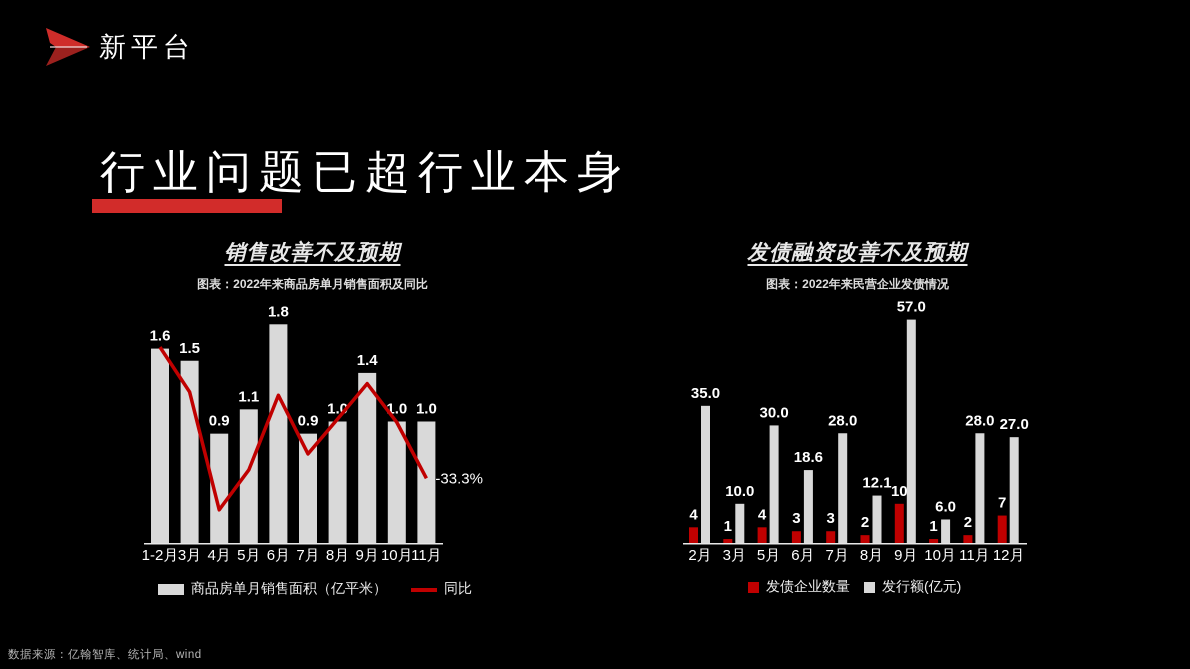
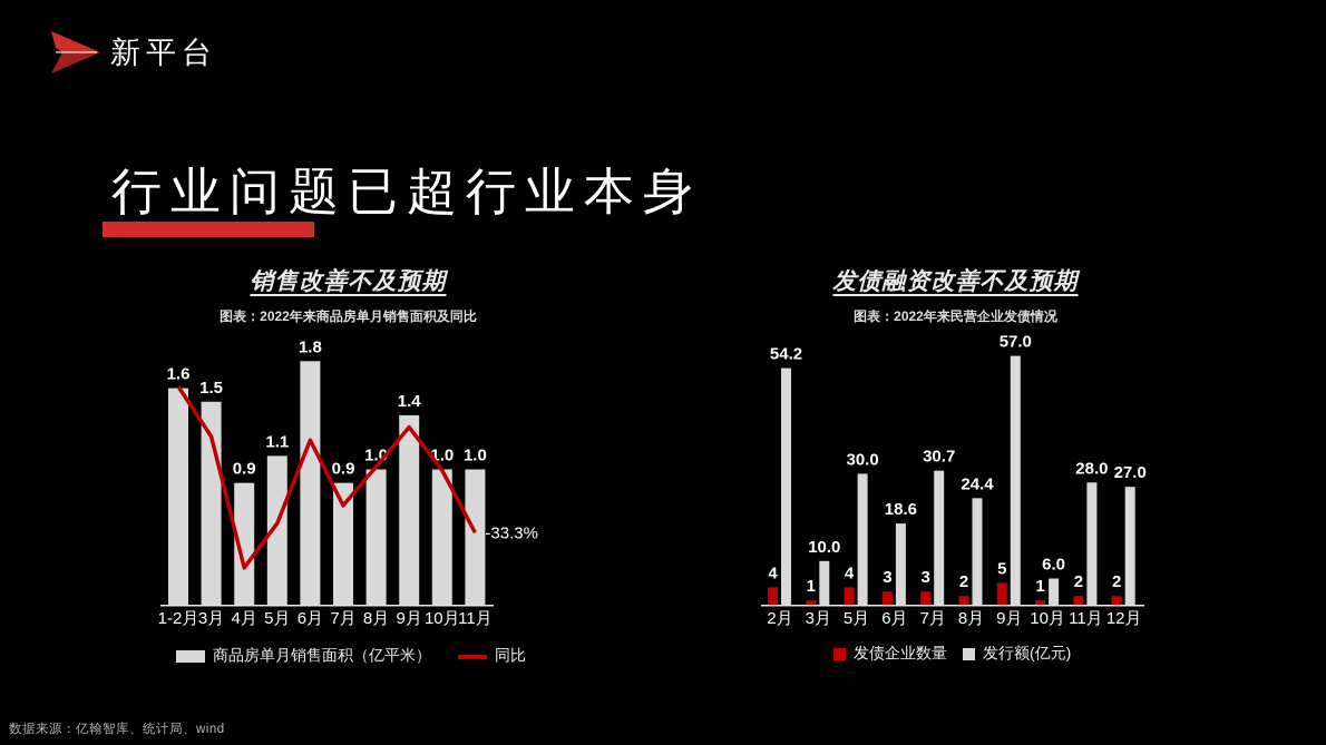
发债融资改善不及预期/发行额(亿元)/2月: 35.0 -> 54.2
发债融资改善不及预期/发行额(亿元)/7月: 28.0 -> 30.7
发债融资改善不及预期/发行额(亿元)/8月: 12.1 -> 24.4
发债融资改善不及预期/发债企业数量/9月: 10 -> 5
发债融资改善不及预期/发债企业数量/12月: 7 -> 2
